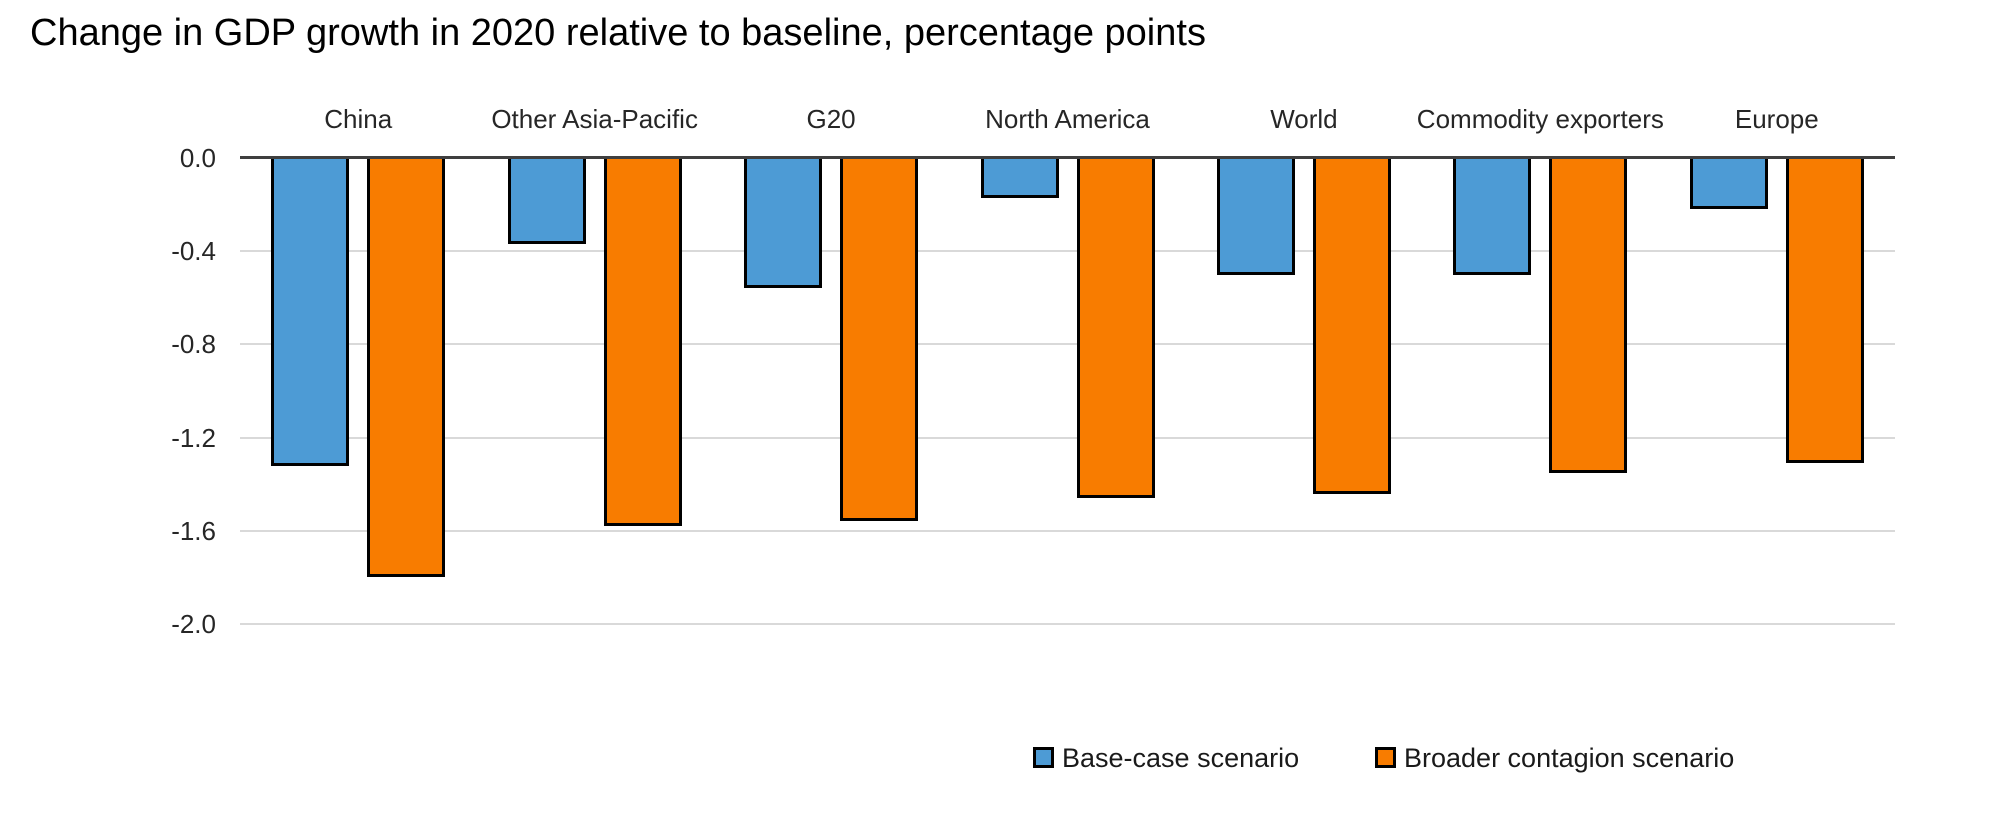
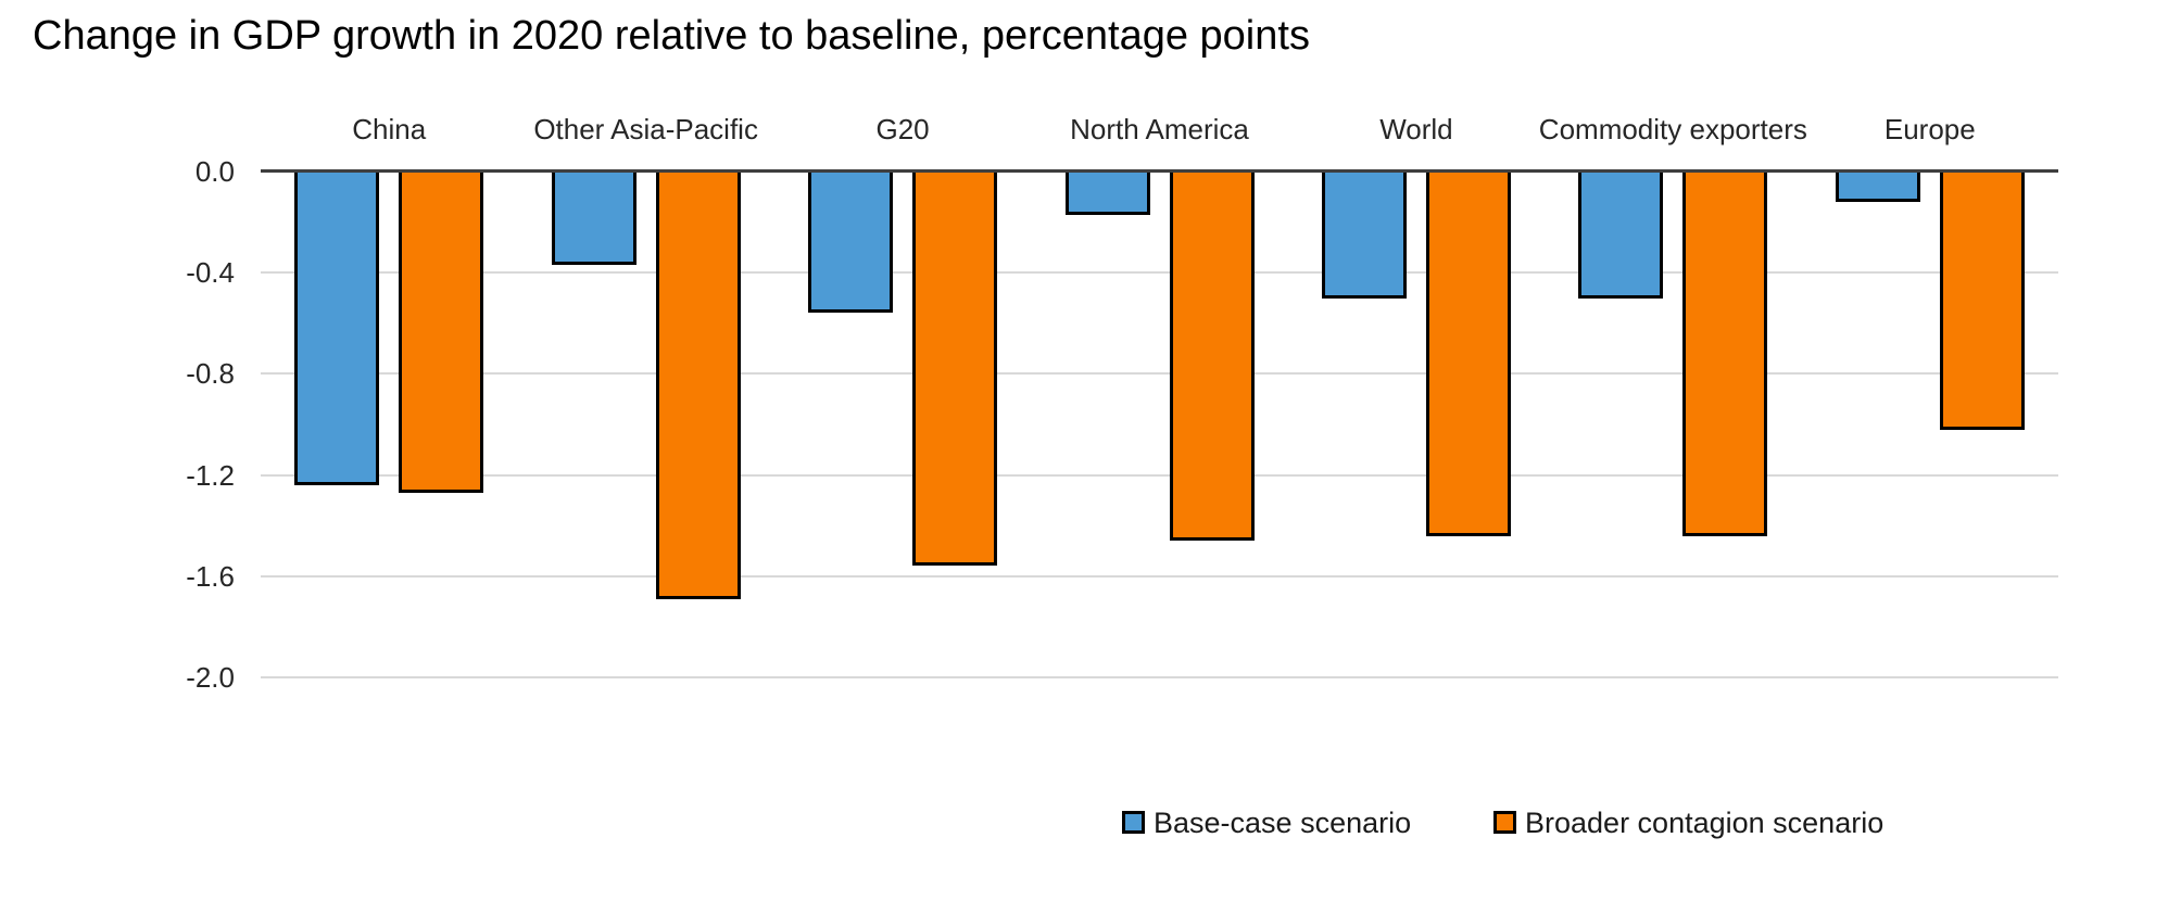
Base-case scenario/China: -1.32 -> -1.24
Broader contagion scenario/China: -1.80 -> -1.27
Broader contagion scenario/Other Asia-Pacific: -1.58 -> -1.69
Broader contagion scenario/Commodity exporters: -1.35 -> -1.44
Base-case scenario/Europe: -0.22 -> -0.12
Broader contagion scenario/Europe: -1.31 -> -1.02
